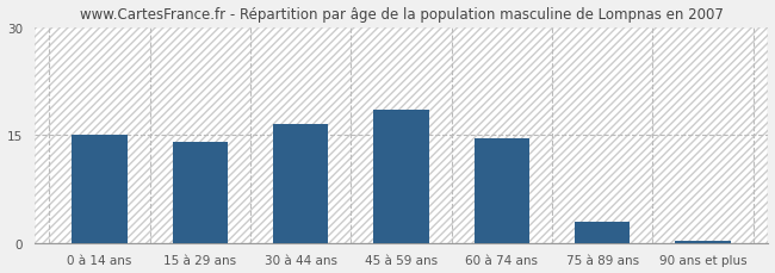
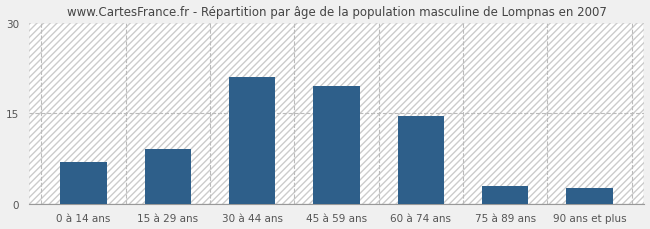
0 à 14 ans: 15.0 -> 7.0
15 à 29 ans: 14.0 -> 9.0
30 à 44 ans: 16.5 -> 21.0
45 à 59 ans: 18.5 -> 19.6
90 ans et plus: 0.3 -> 2.6
